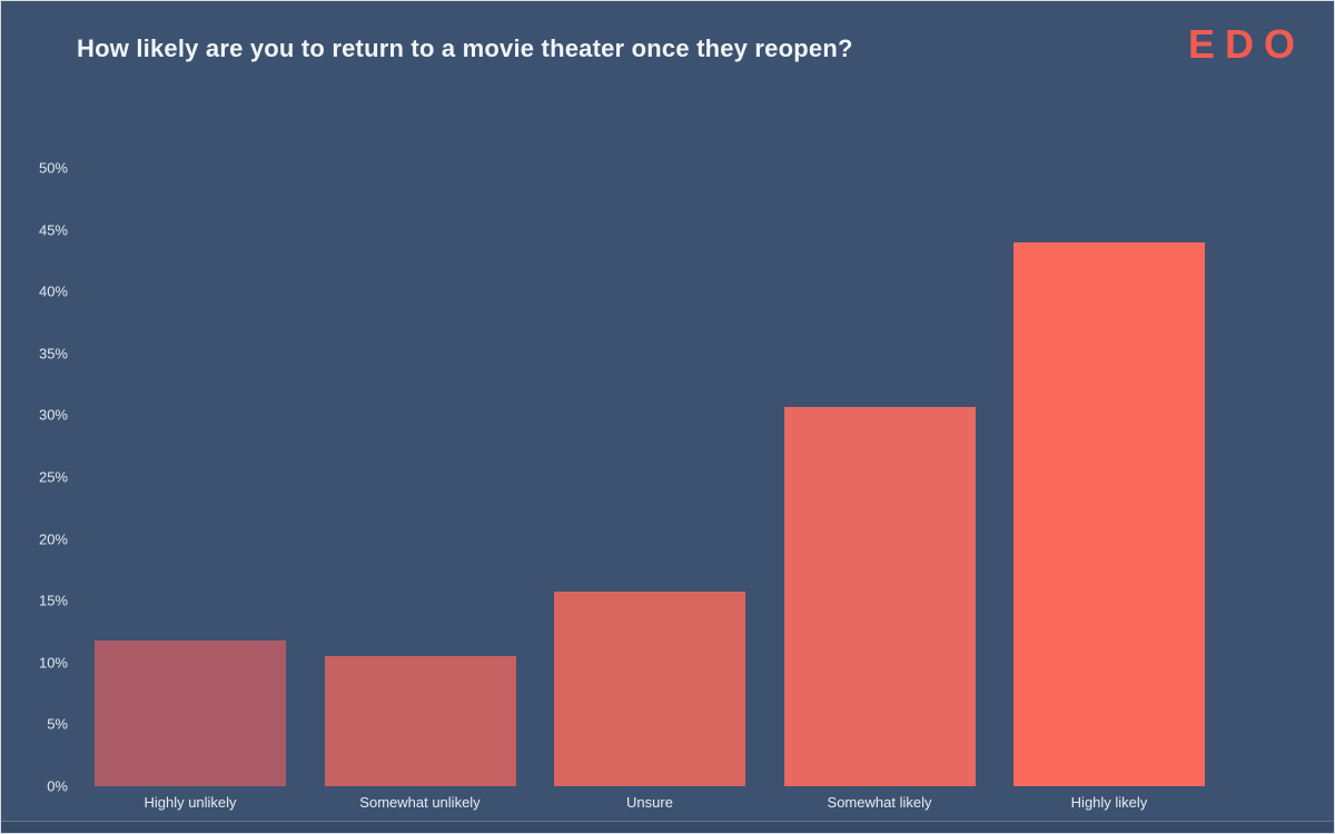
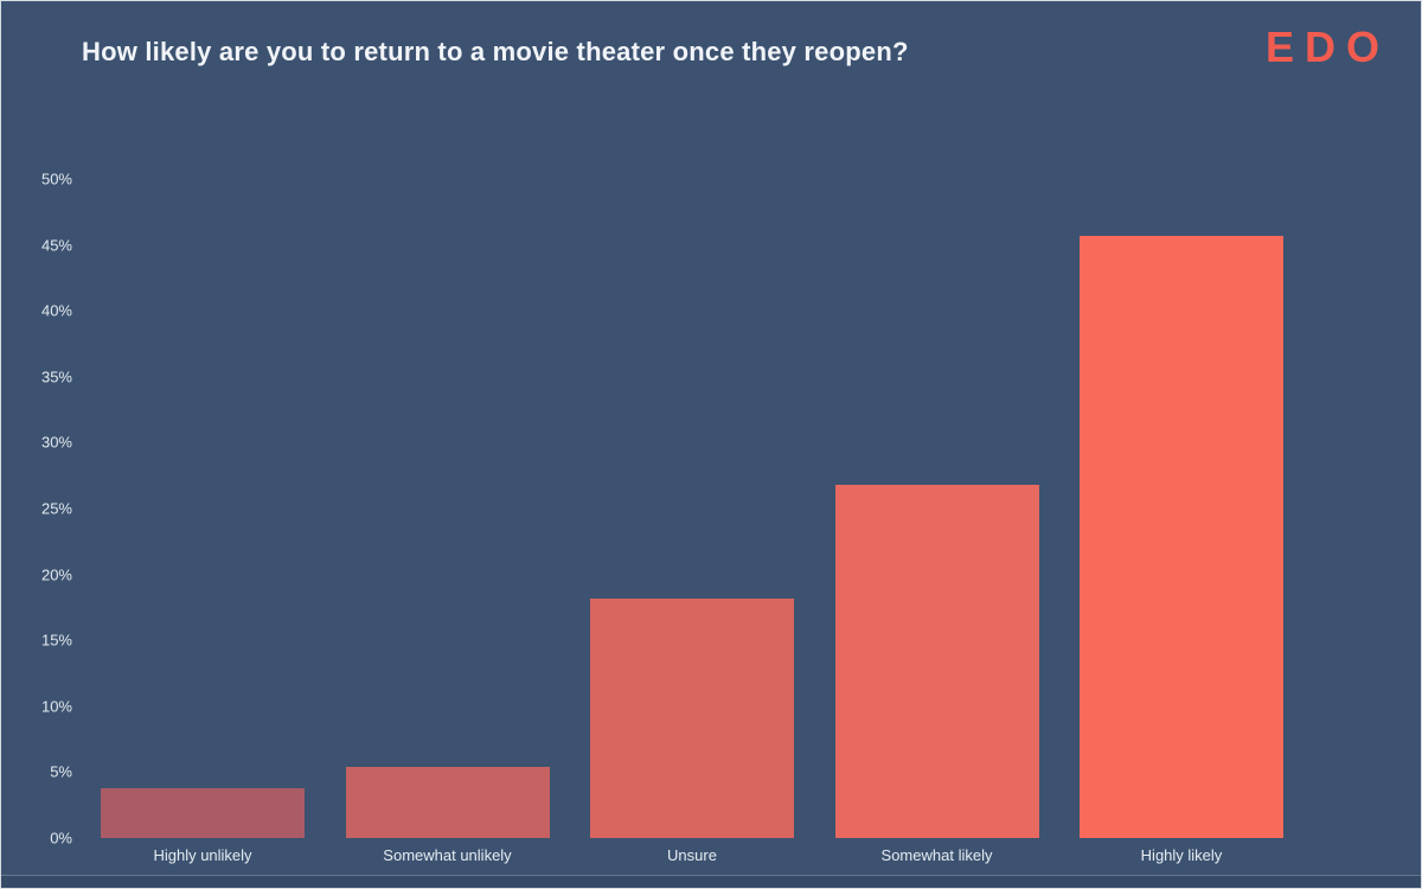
Highly unlikely: 11.8% -> 3.8%
Somewhat unlikely: 10.5% -> 5.4%
Unsure: 15.7% -> 18.2%
Somewhat likely: 30.7% -> 26.8%
Highly likely: 44.0% -> 45.7%
